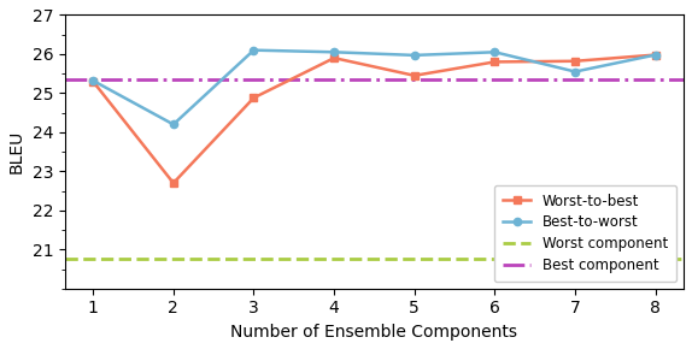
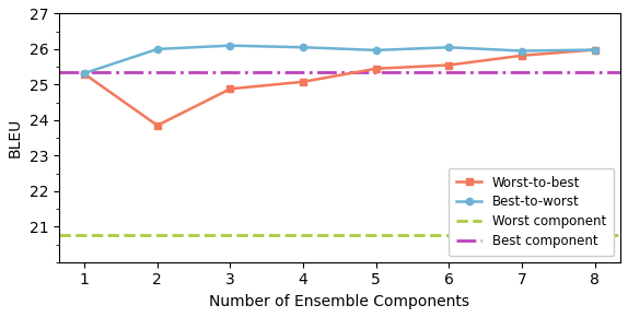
Worst-to-best/2: 22.70 -> 23.85
Best-to-worst/2: 24.20 -> 26.00
Worst-to-best/4: 25.90 -> 25.08
Worst-to-best/6: 25.80 -> 25.55
Best-to-worst/7: 25.55 -> 25.95
